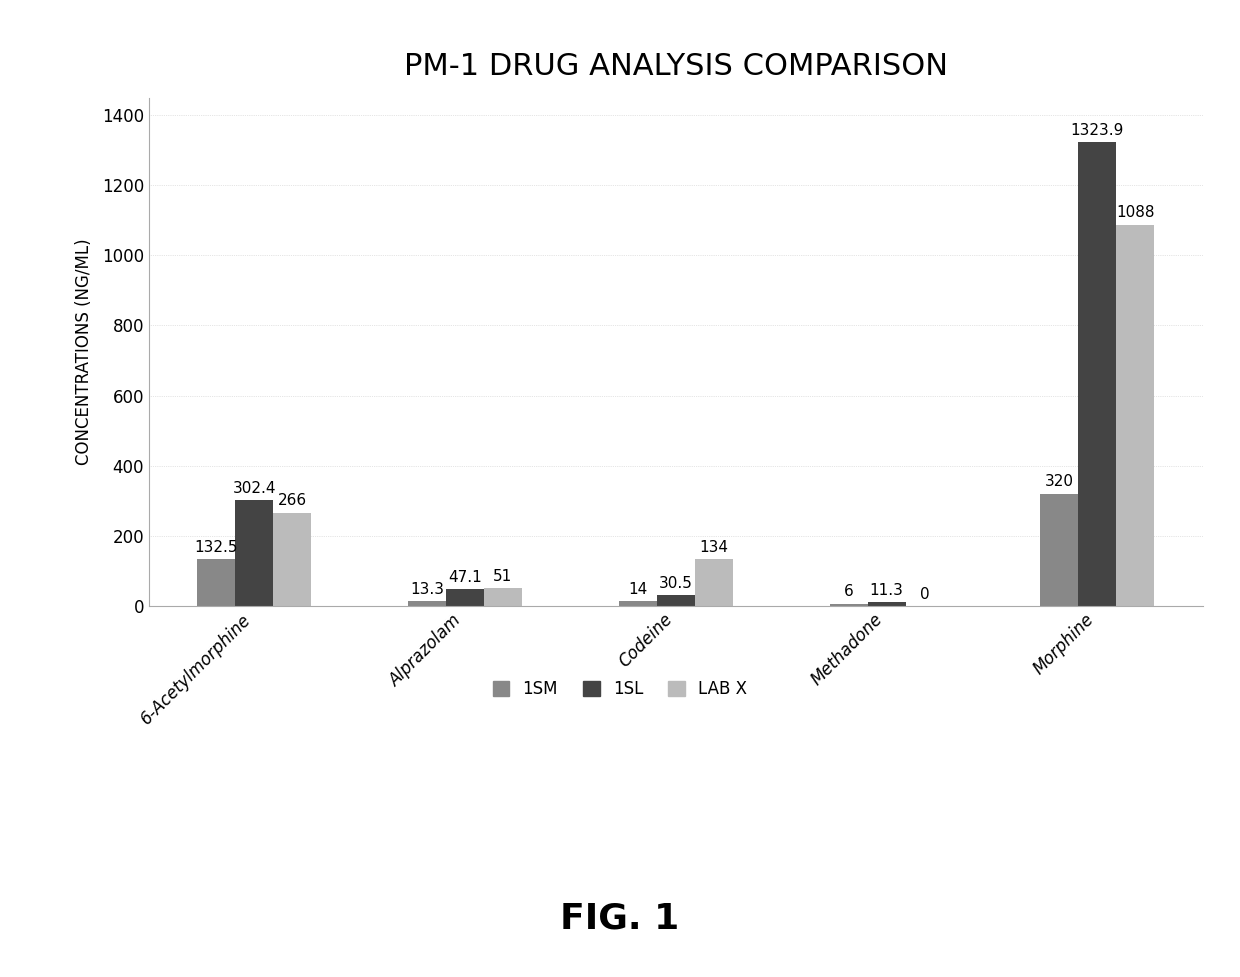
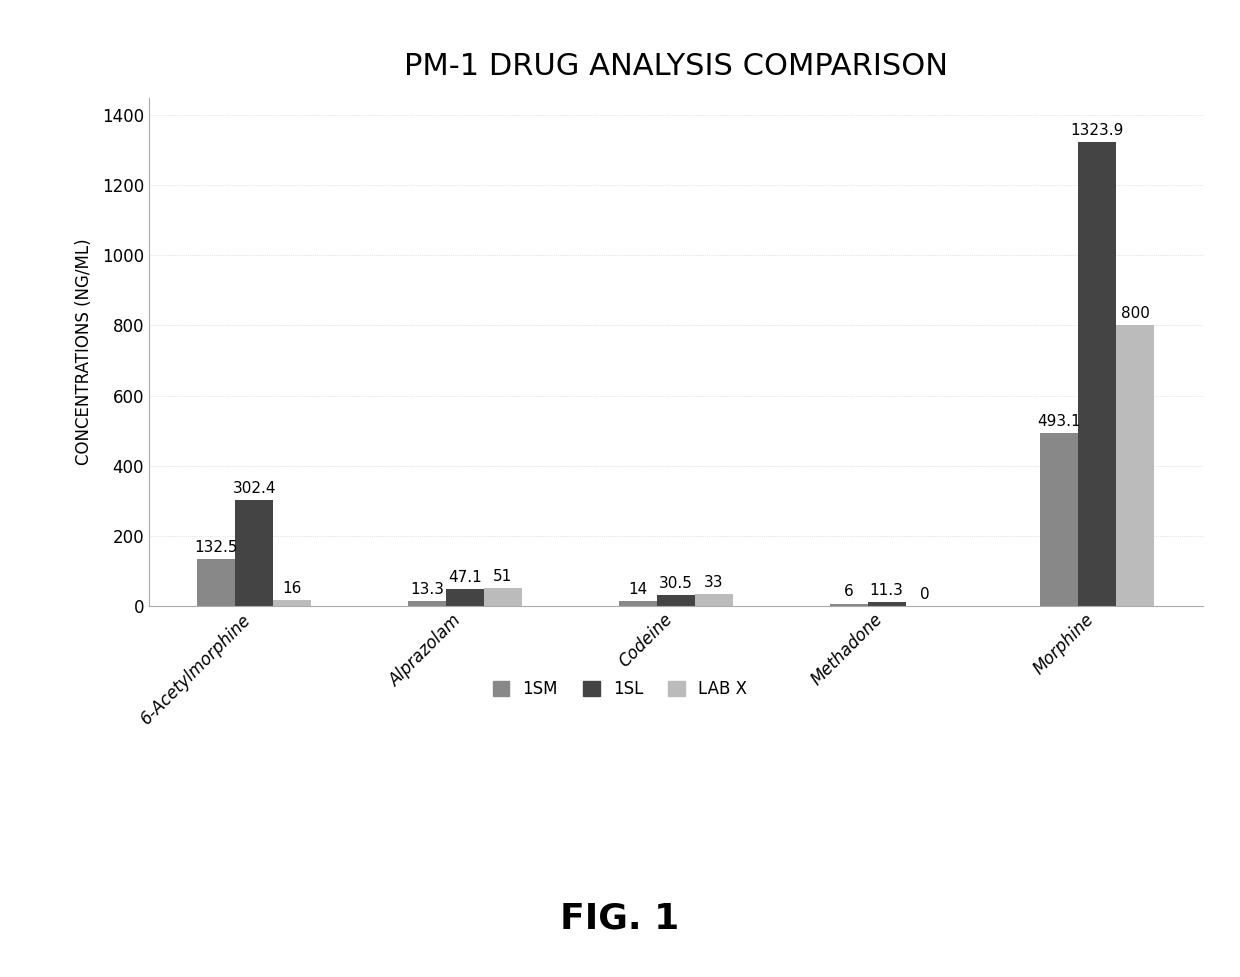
LAB X/6-Acetylmorphine: 266 -> 16
LAB X/Codeine: 134 -> 33
1SM/Morphine: 320 -> 493.1
LAB X/Morphine: 1088 -> 800
